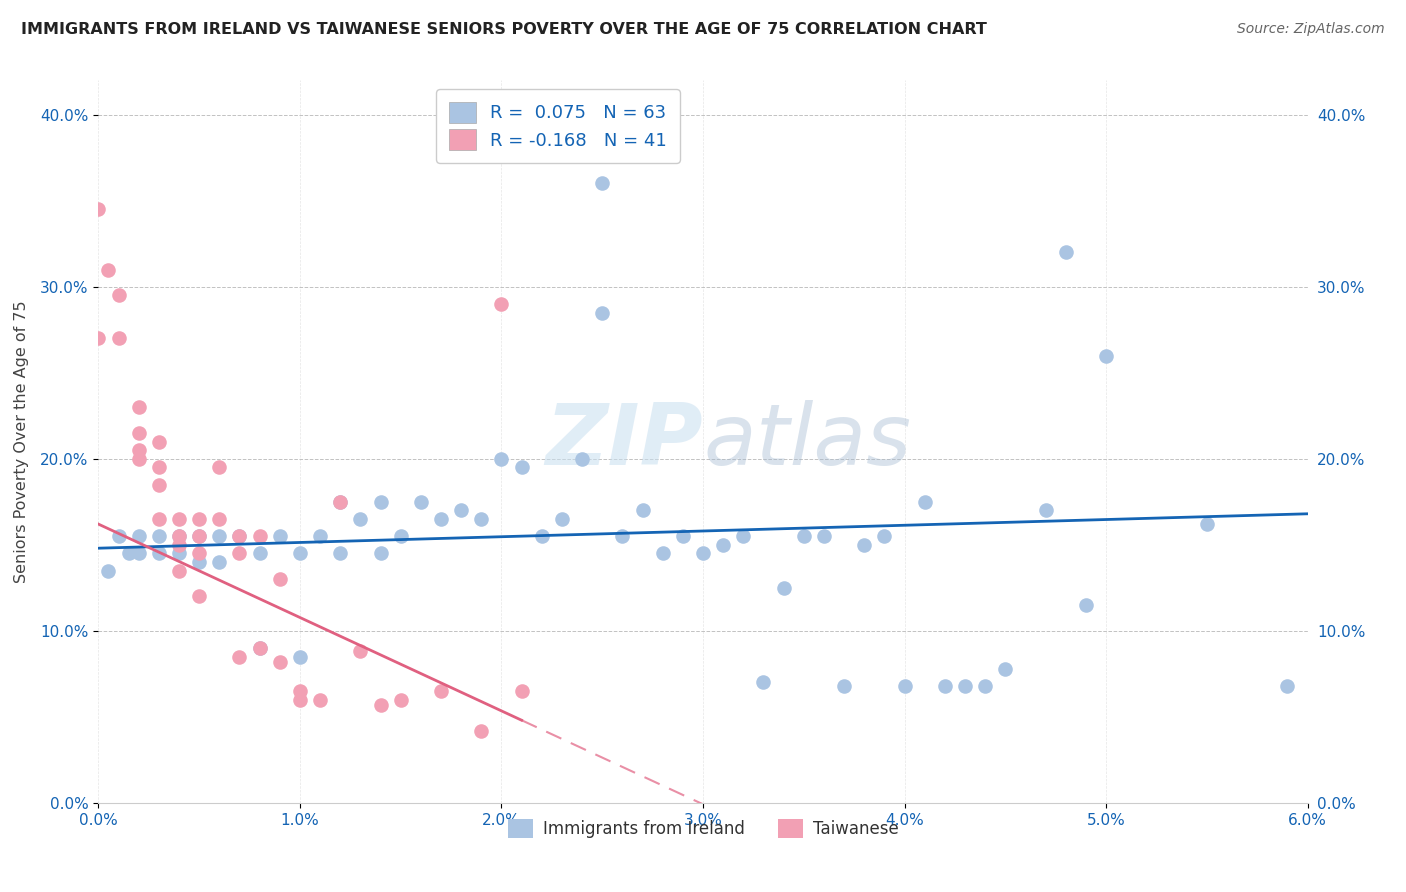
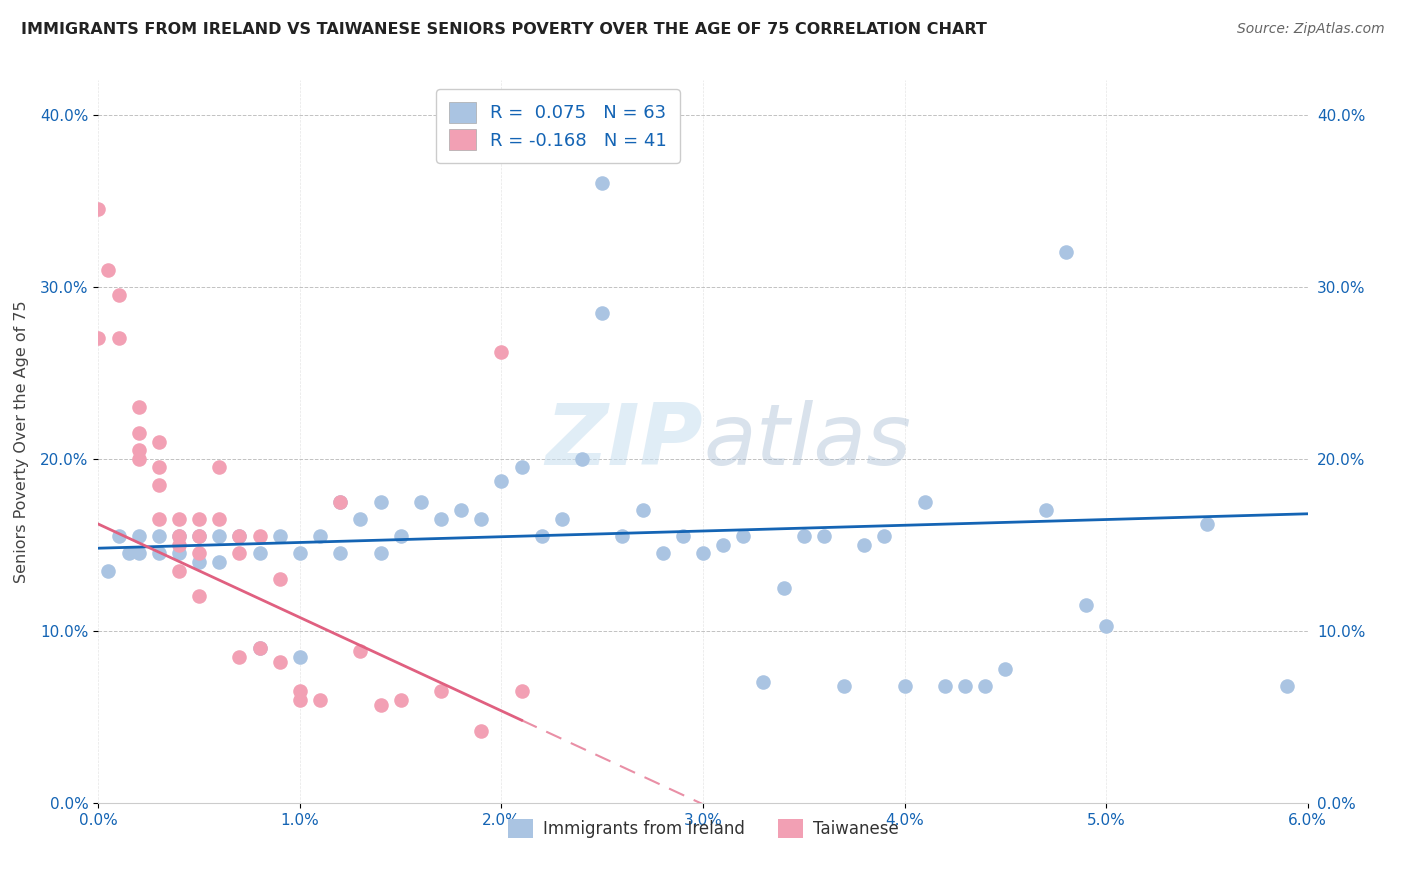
Immigrants from Ireland/2.0%: 20.0% -> 18.7%
Taiwanese/2.0%: 29.0% -> 26.2%
Immigrants from Ireland/5.0%: 26.0% -> 10.3%
